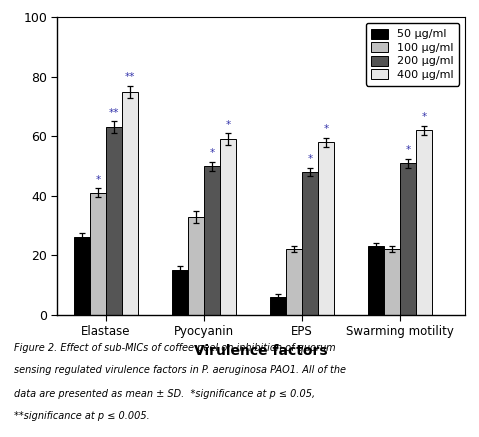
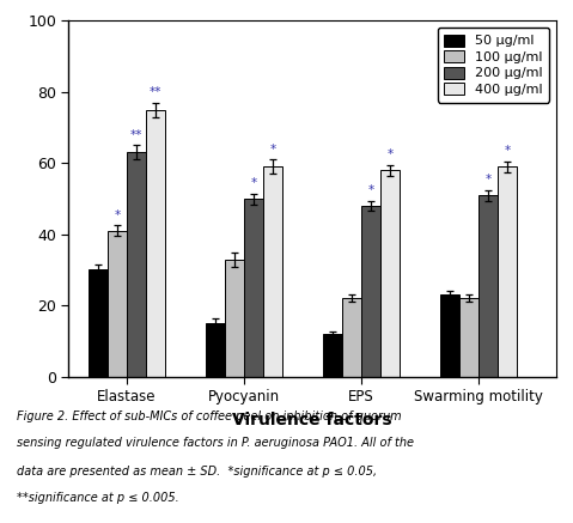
50 μg/ml/Elastase: 26 -> 30
50 μg/ml/EPS: 6 -> 12
400 μg/ml/Swarming motility: 62 -> 59
